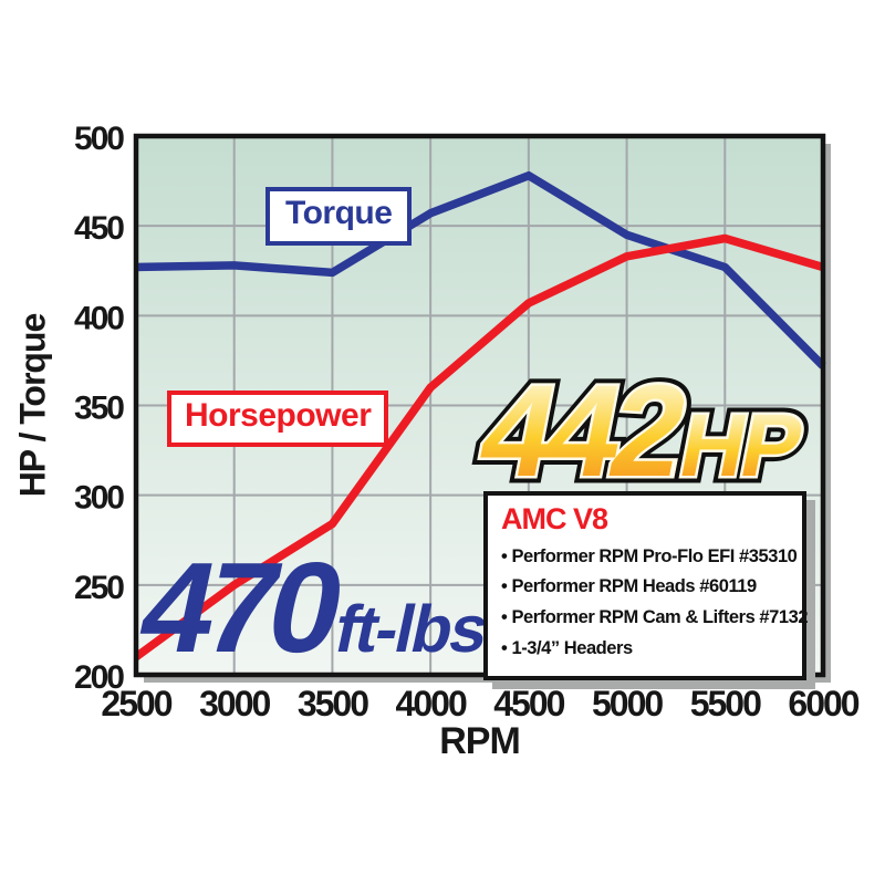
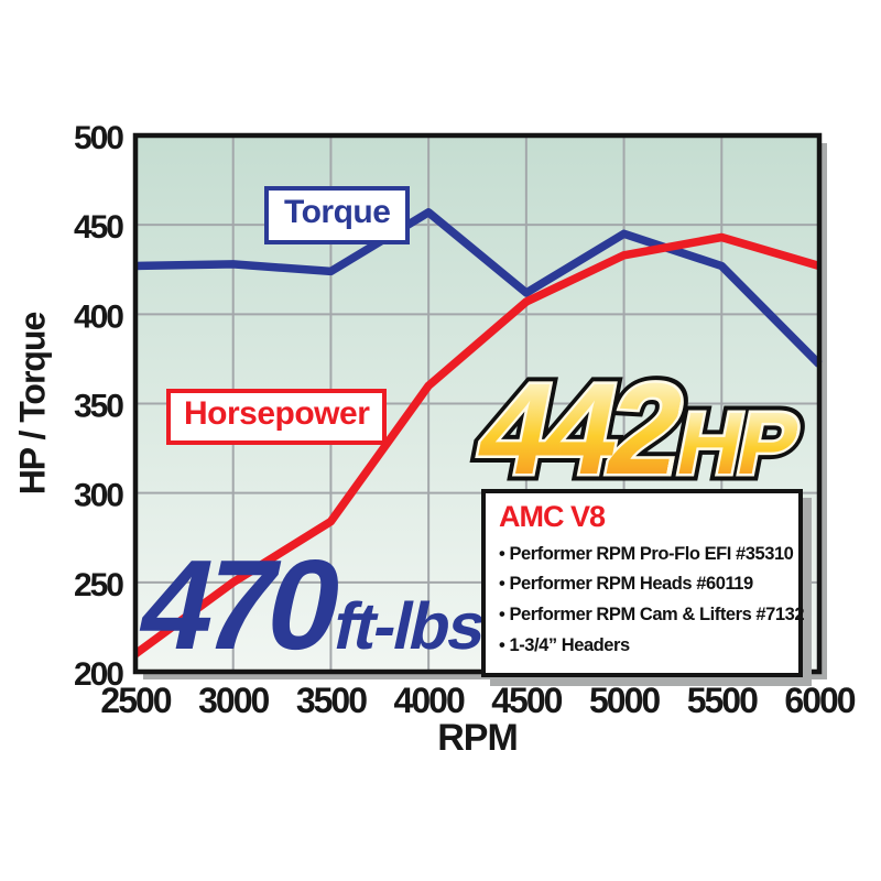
Torque/4500: 478 -> 412
